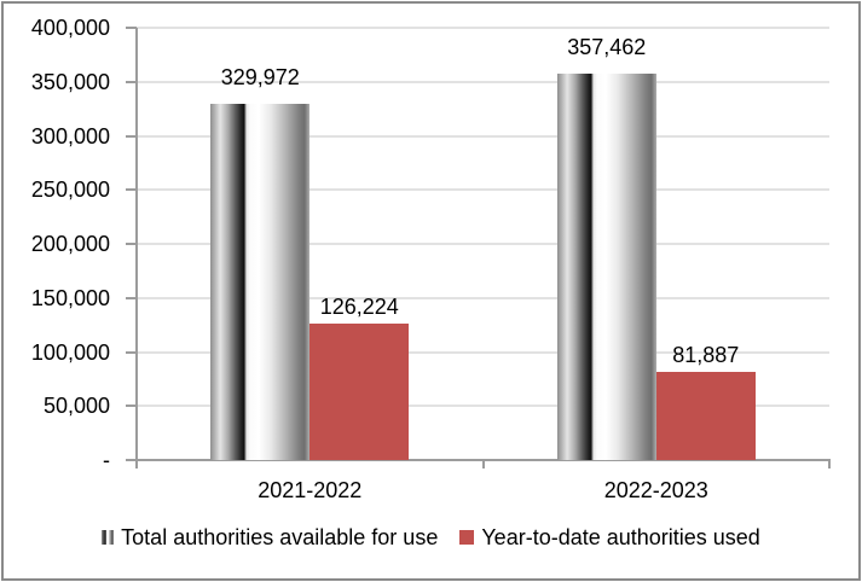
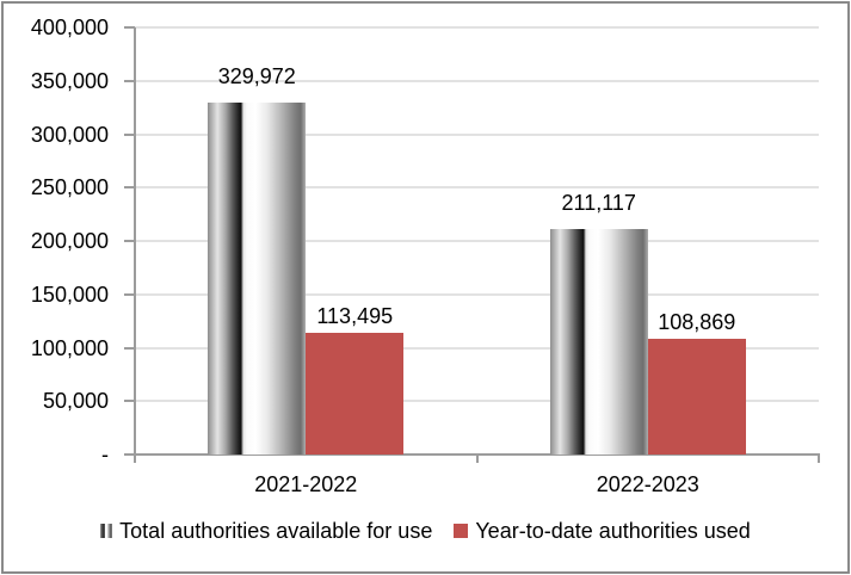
Year-to-date authorities used/2021-2022: 126,224 -> 113,495
Total authorities available for use/2022-2023: 357,462 -> 211,117
Year-to-date authorities used/2022-2023: 81,887 -> 108,869
